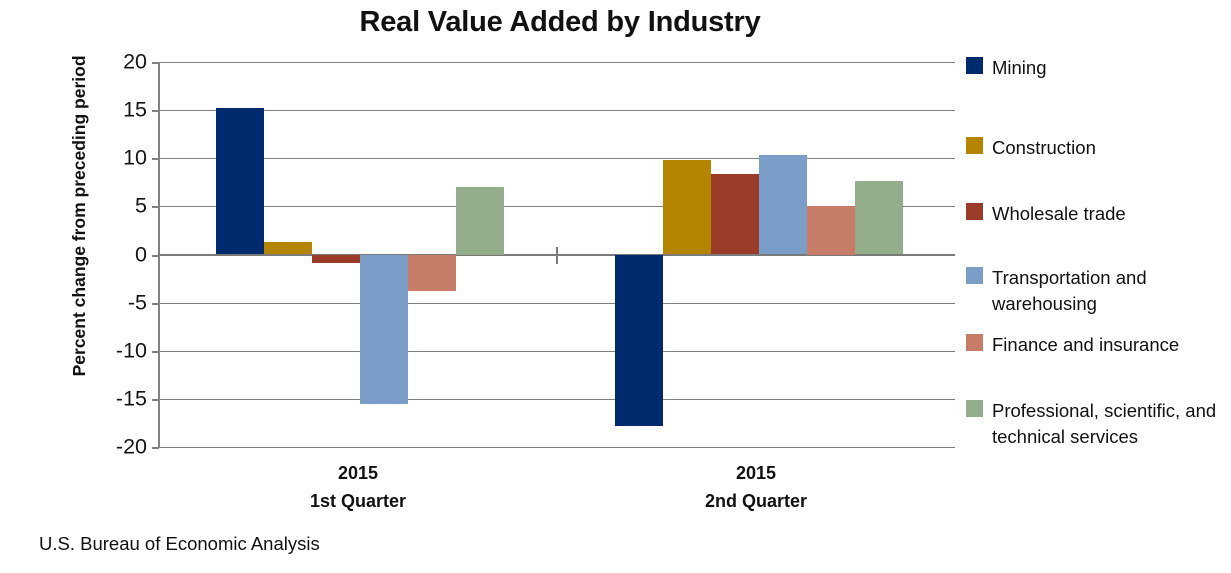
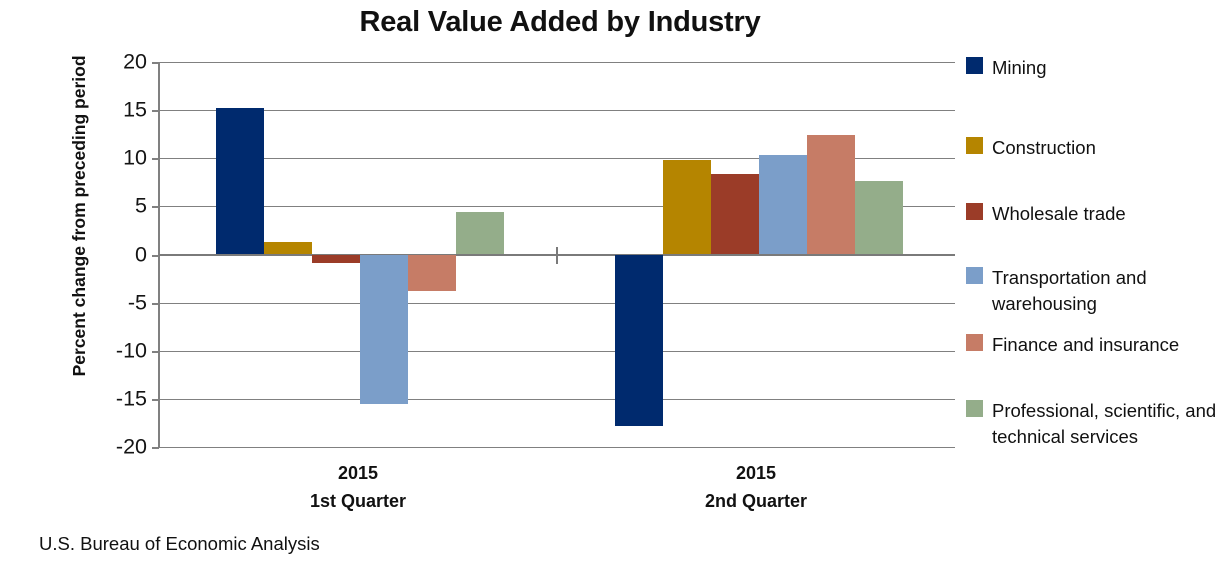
Professional, scientific, and technical services/2015 1st Quarter: 7 -> 4
Finance and insurance/2015 2nd Quarter: 5 -> 12
